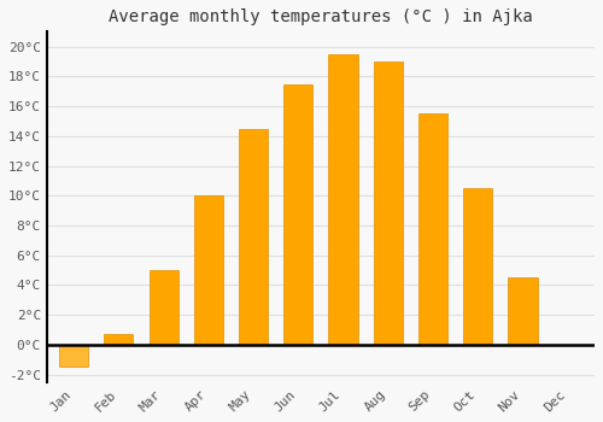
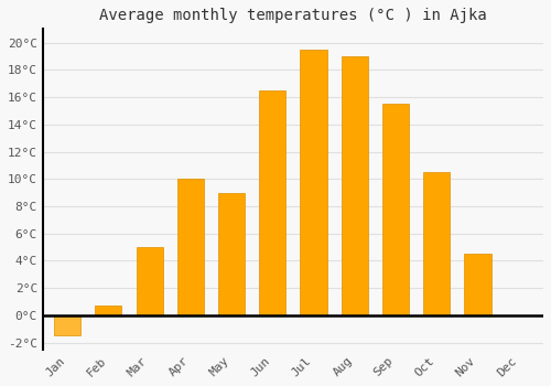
May: 14.5°C -> 9.0°C
Jun: 17.5°C -> 16.5°C
